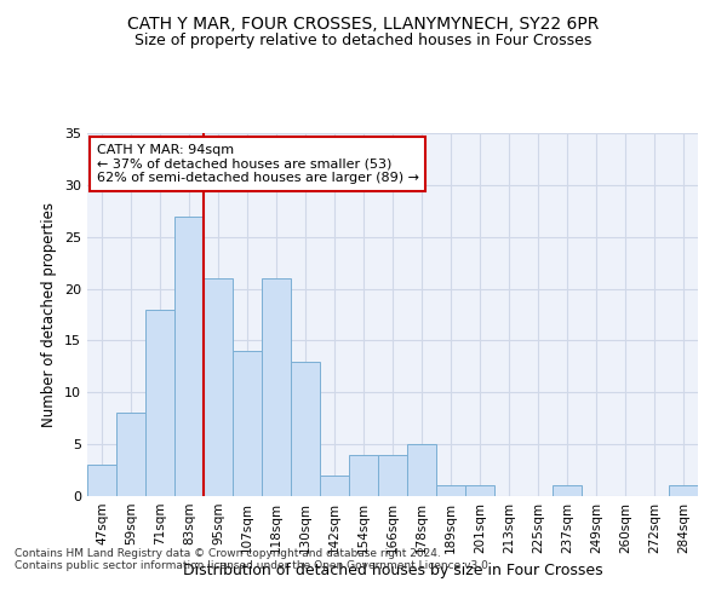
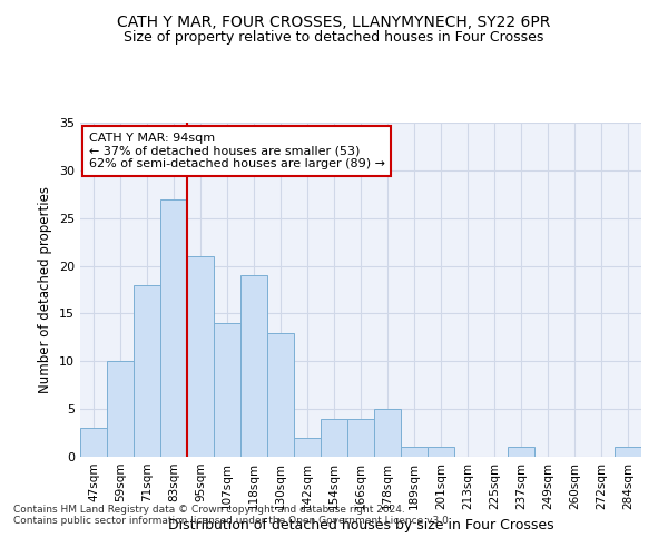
59sqm: 8 -> 10
118sqm: 21 -> 19
